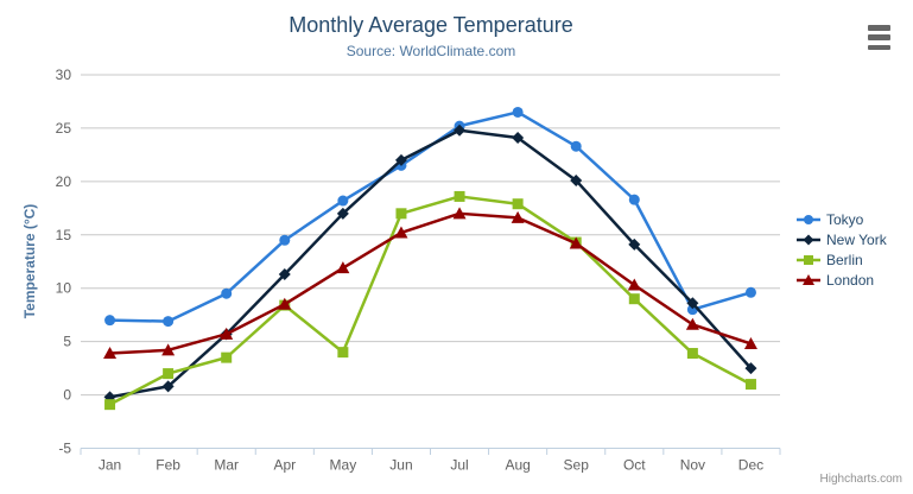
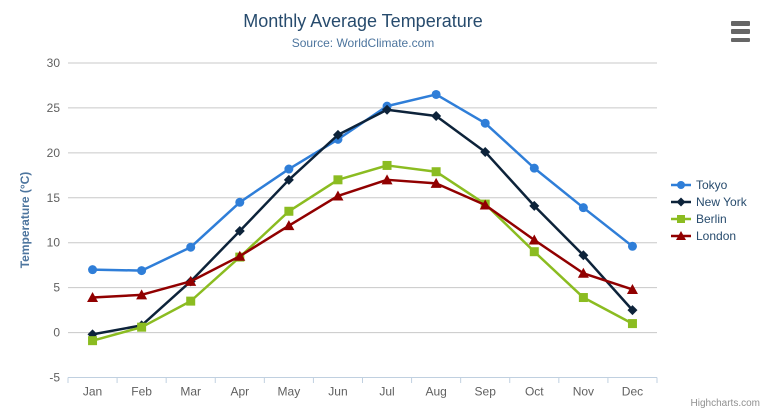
Berlin/Feb: 2 -> 1
Berlin/May: 4 -> 14
Tokyo/Nov: 8 -> 14
